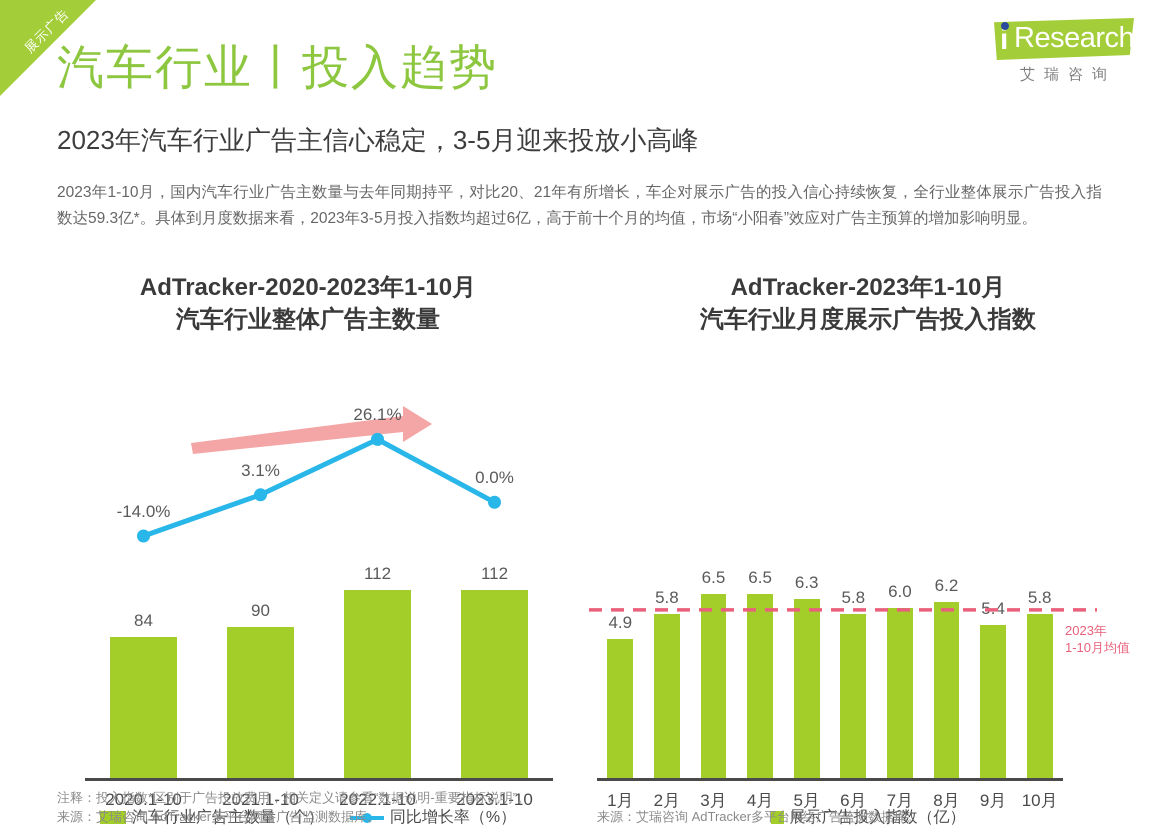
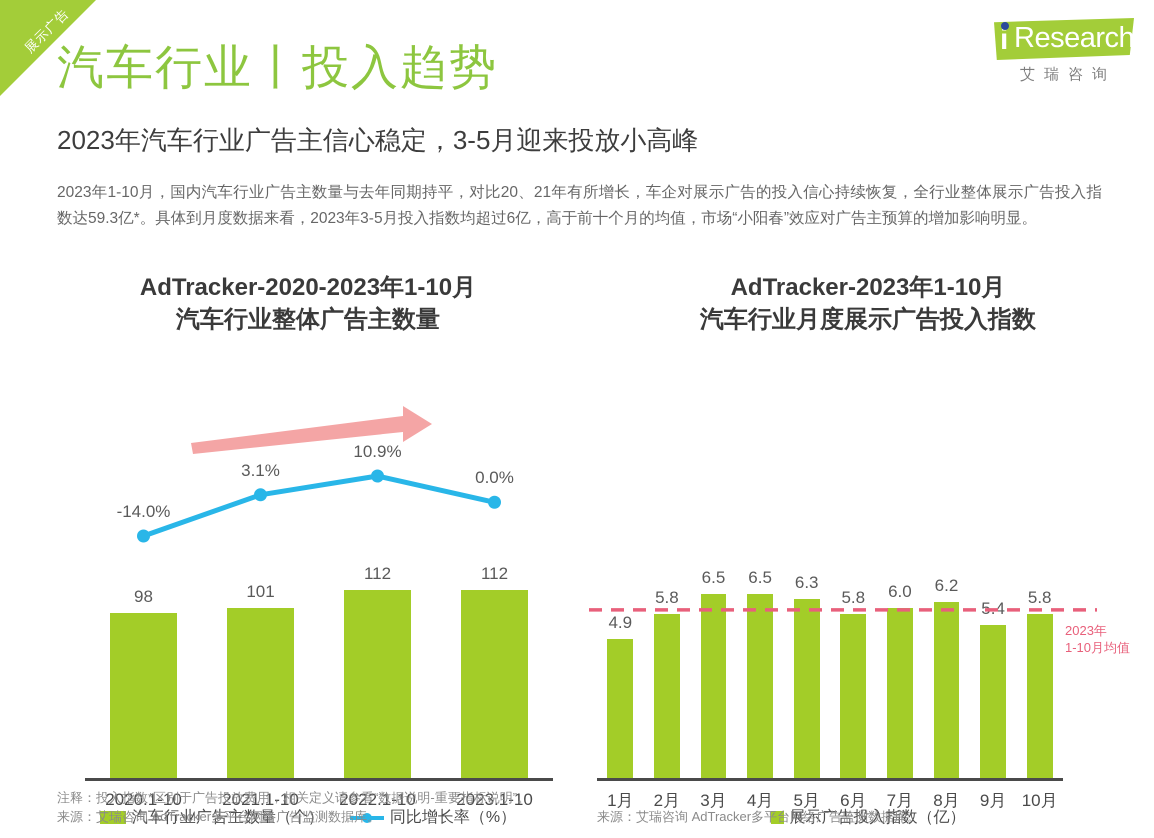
AdTracker-2020-2023年1-10月 汽车行业整体广告主数量/汽车行业广告主数量（个）/2020.1-10: 84 -> 98
AdTracker-2020-2023年1-10月 汽车行业整体广告主数量/汽车行业广告主数量（个）/2021.1-10: 90 -> 101
AdTracker-2020-2023年1-10月 汽车行业整体广告主数量/同比增长率（%）/2022.1-10: 26.1% -> 10.9%
